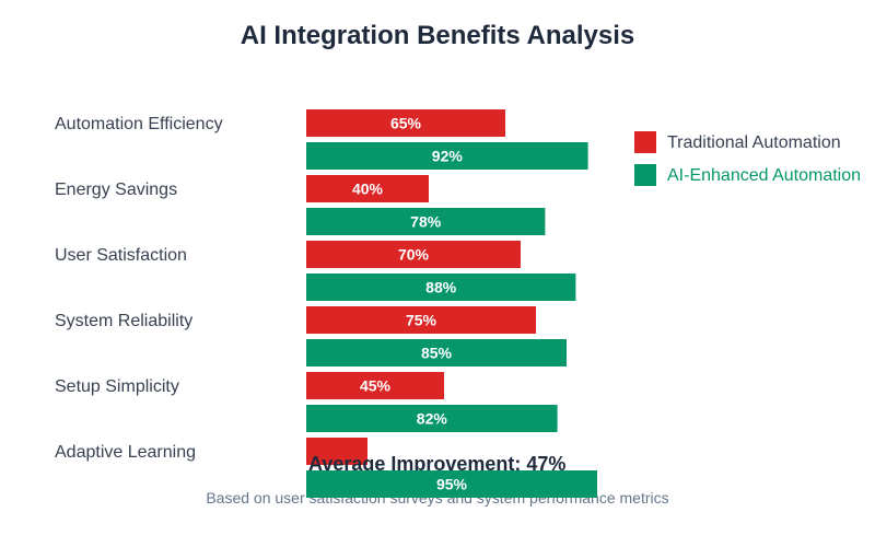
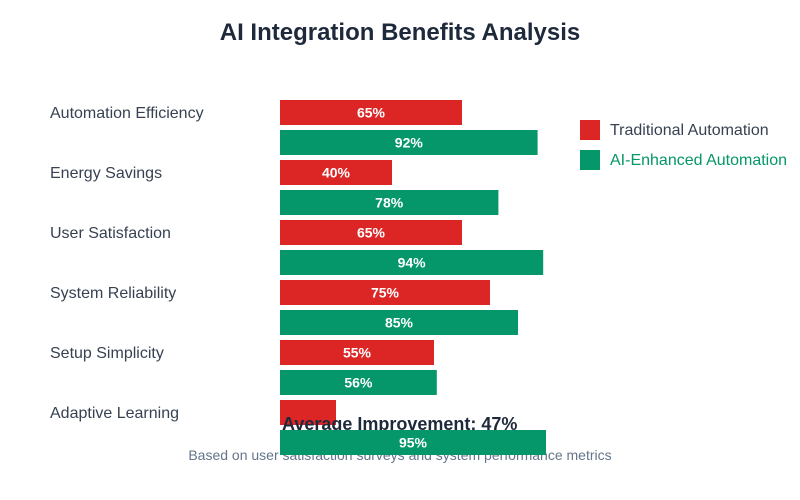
Traditional Automation/User Satisfaction: 70% -> 65%
AI-Enhanced Automation/User Satisfaction: 88% -> 94%
Traditional Automation/Setup Simplicity: 45% -> 55%
AI-Enhanced Automation/Setup Simplicity: 82% -> 56%
